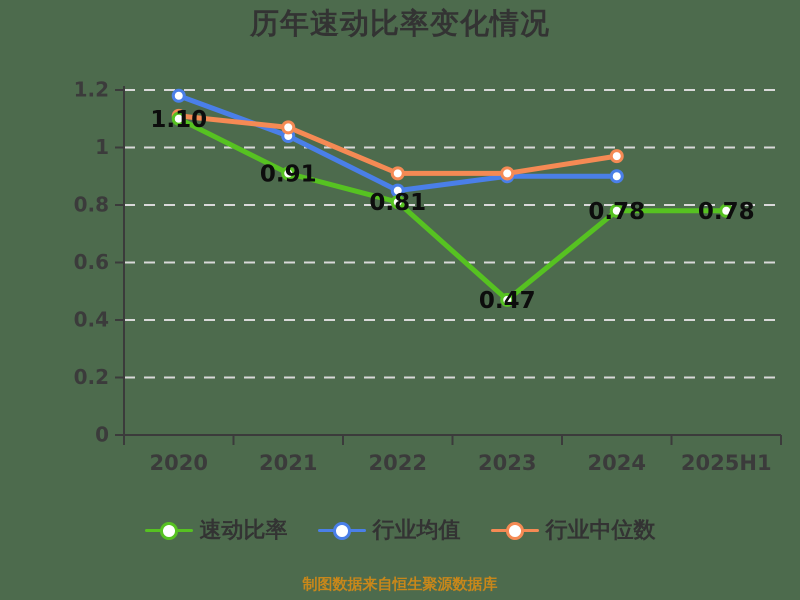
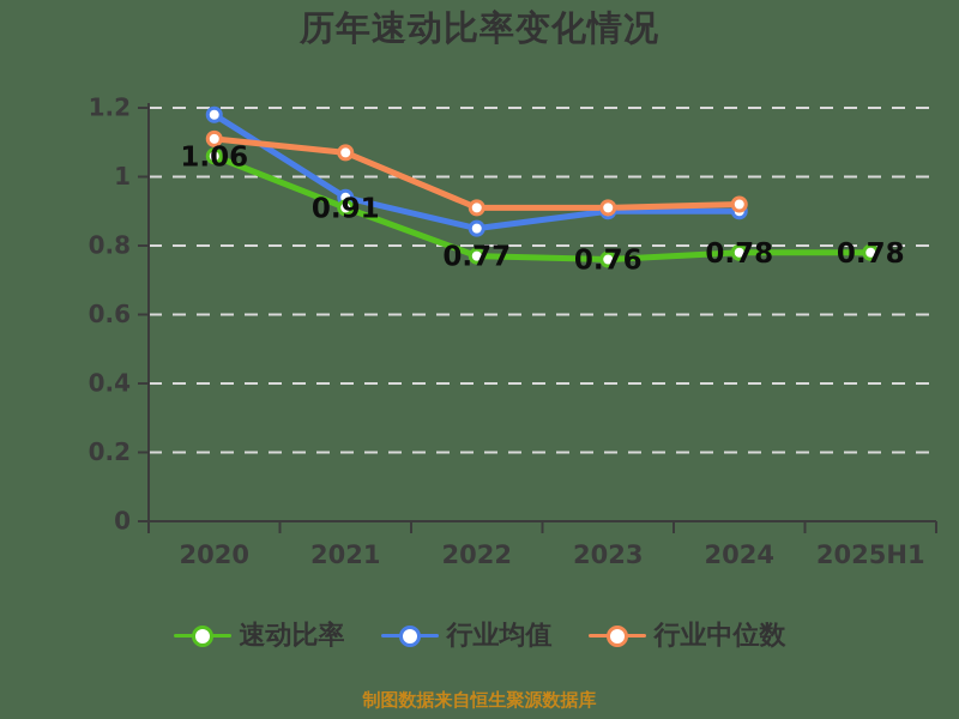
速动比率/2020: 1.10 -> 1.06
行业均值/2021: 1.04 -> 0.94
速动比率/2022: 0.81 -> 0.77
速动比率/2023: 0.47 -> 0.76
行业中位数/2024: 0.97 -> 0.92
